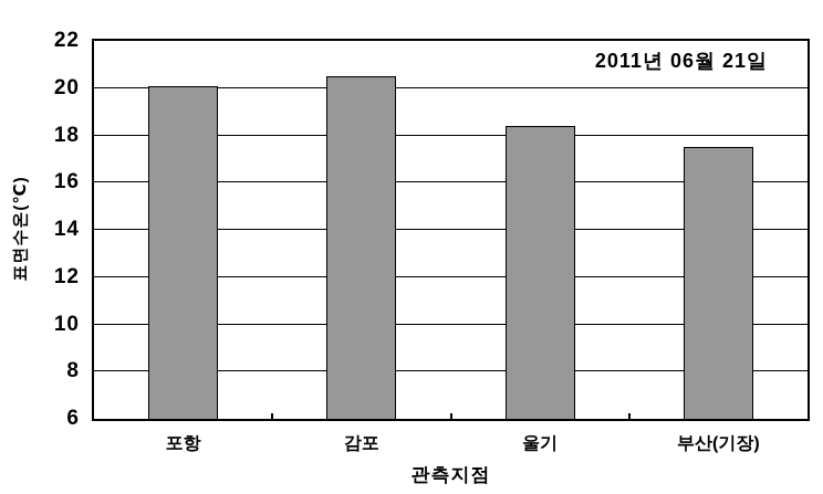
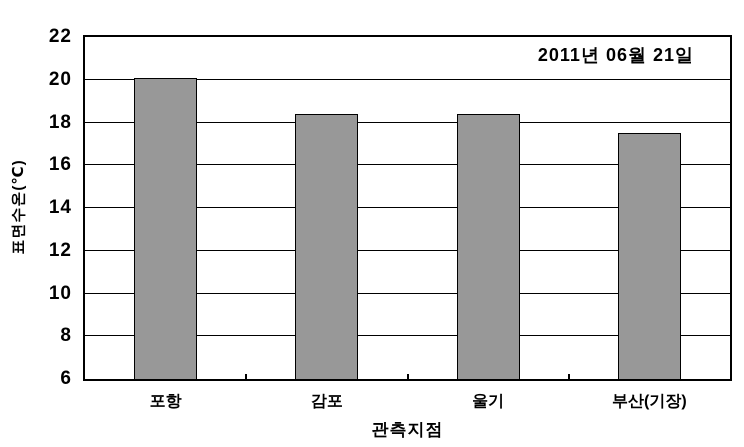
감포: 20.5 -> 18.4
